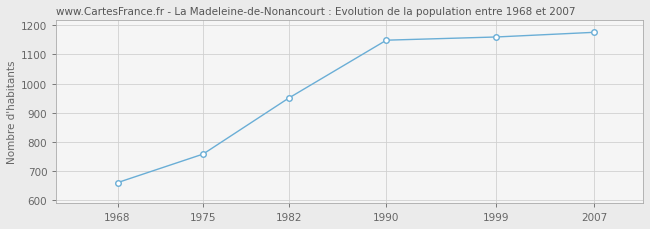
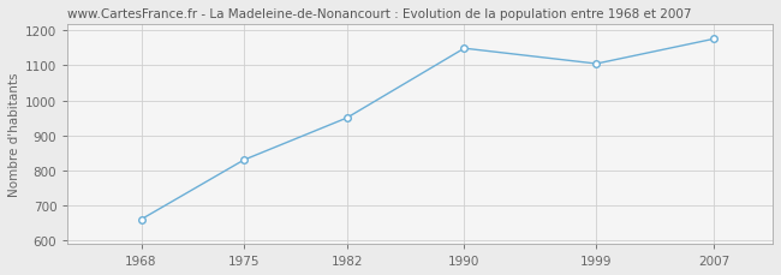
1975: 758 -> 830
1999: 1160 -> 1105
